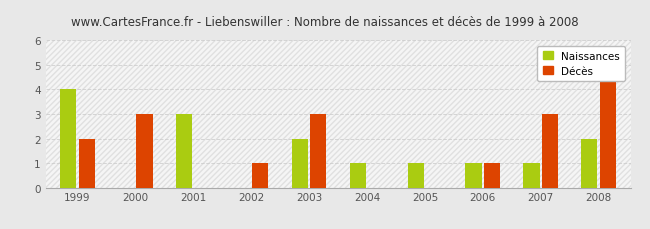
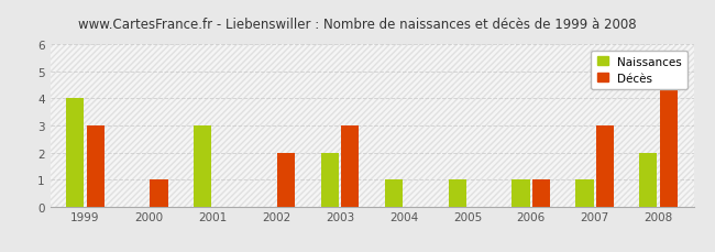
Décès/1999: 2 -> 3
Décès/2000: 3 -> 1
Décès/2002: 1 -> 2
